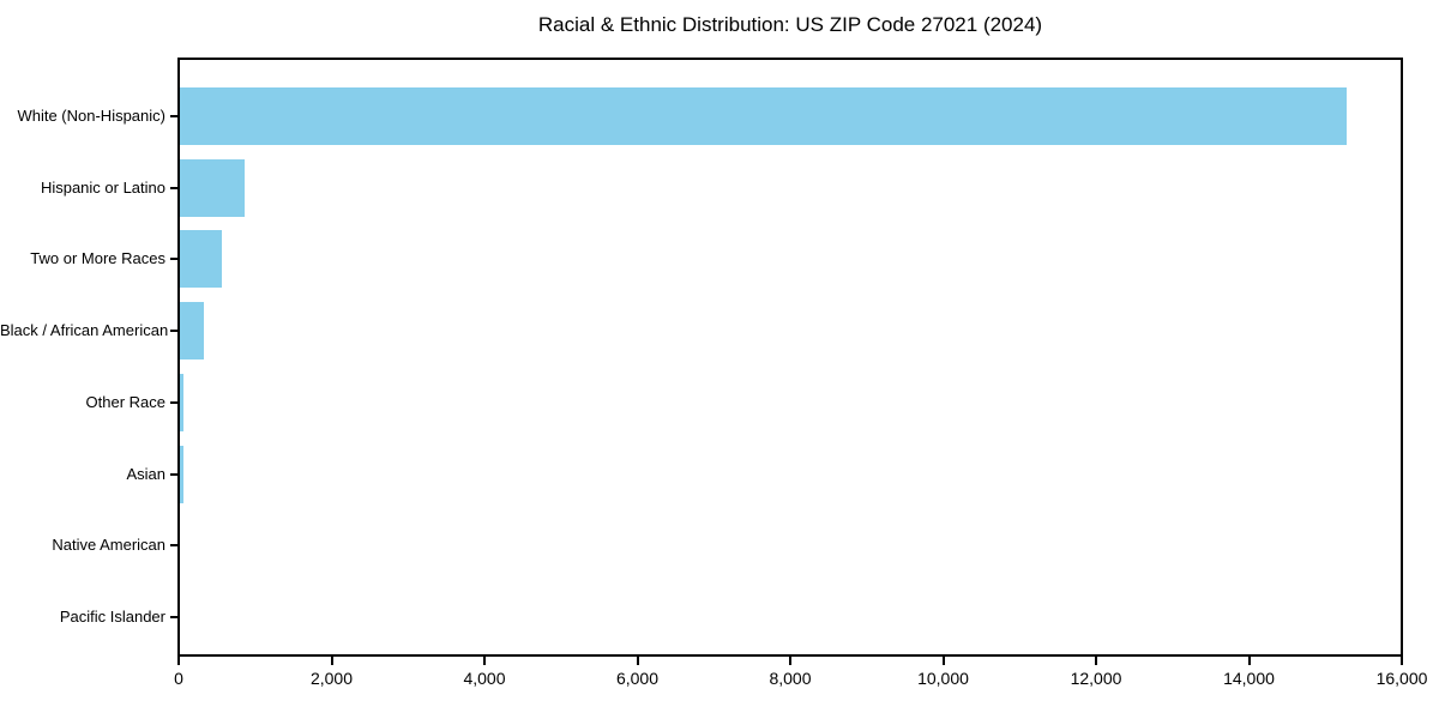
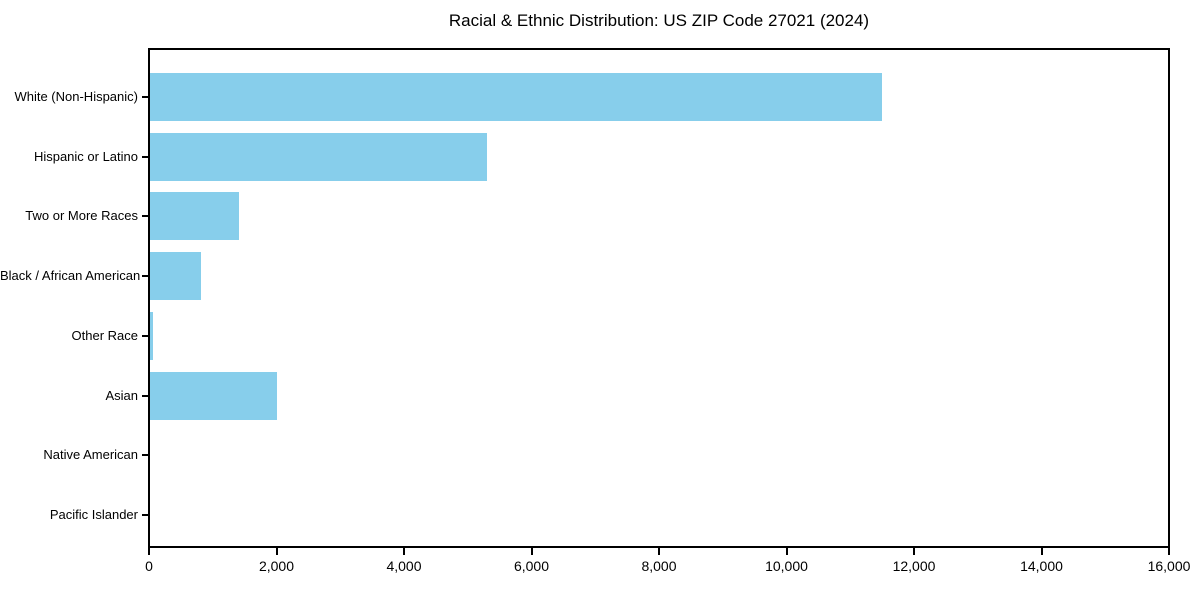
White (Non-Hispanic): 15300 -> 11500
Hispanic or Latino: 800 -> 5300
Two or More Races: 600 -> 1400
Black / African American: 300 -> 800
Asian: 100 -> 2000
